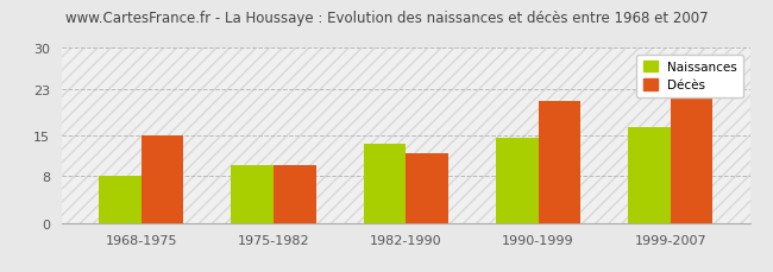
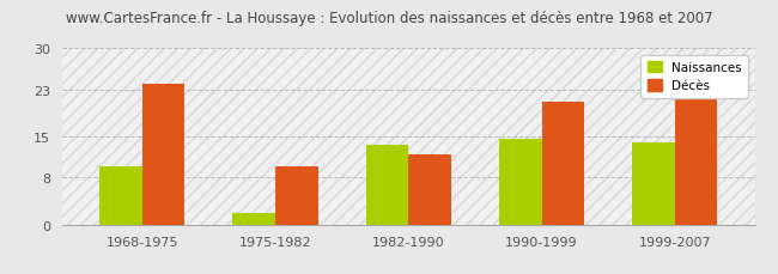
Naissances/1968-1975: 8.0 -> 10.0
Décès/1968-1975: 15 -> 24
Naissances/1975-1982: 10.0 -> 2.0
Naissances/1999-2007: 16.5 -> 14.0
